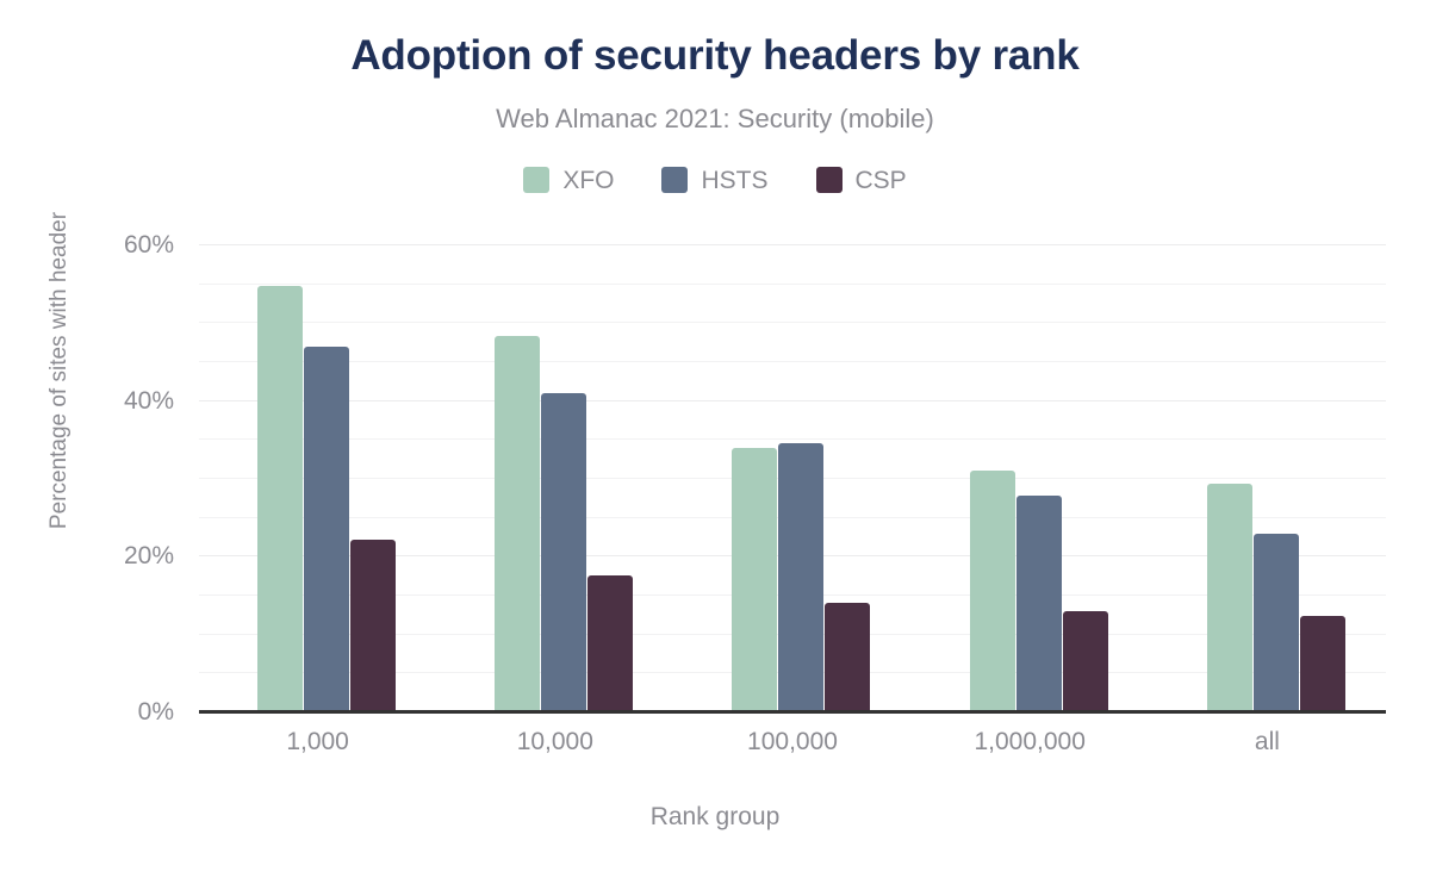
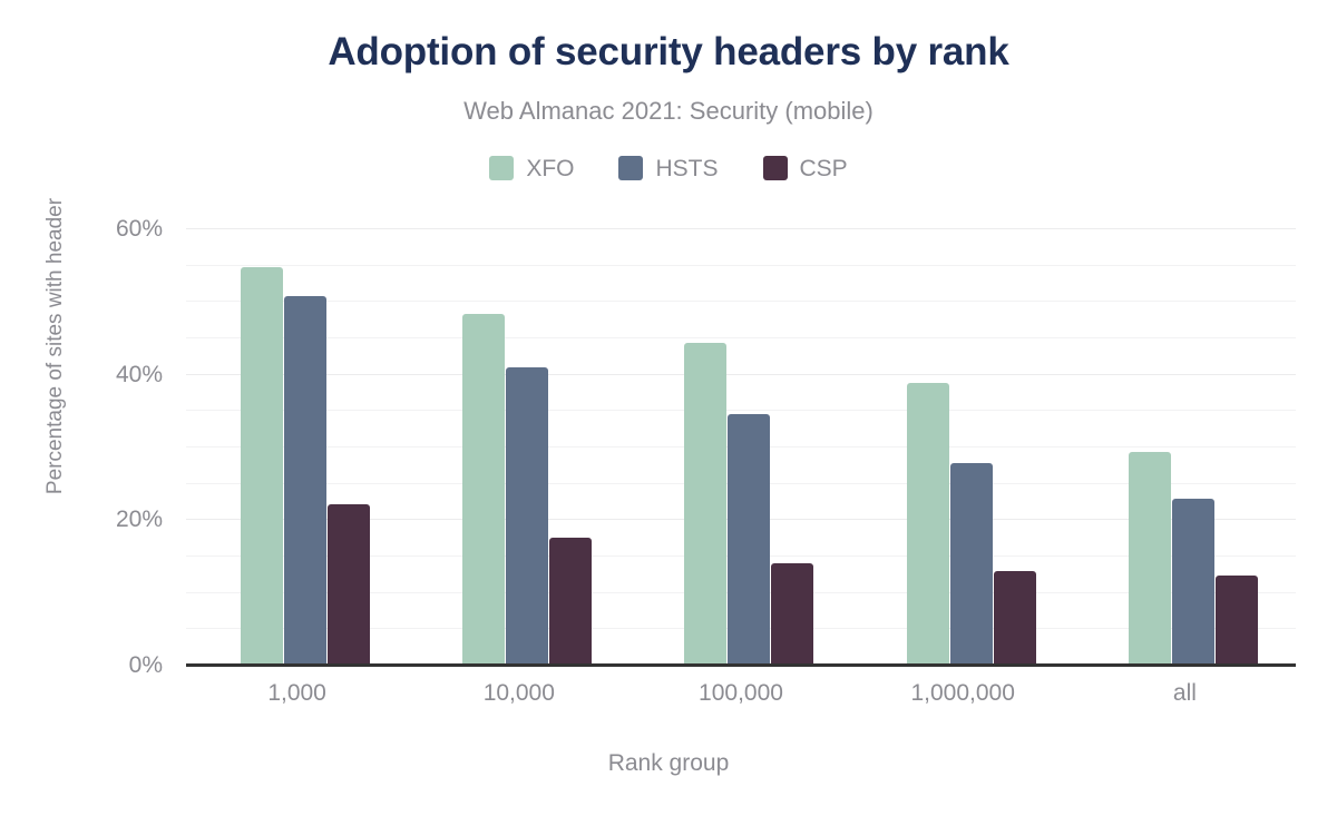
HSTS/1,000: 47% -> 51%
XFO/100,000: 34% -> 44%
XFO/1,000,000: 31% -> 39%
